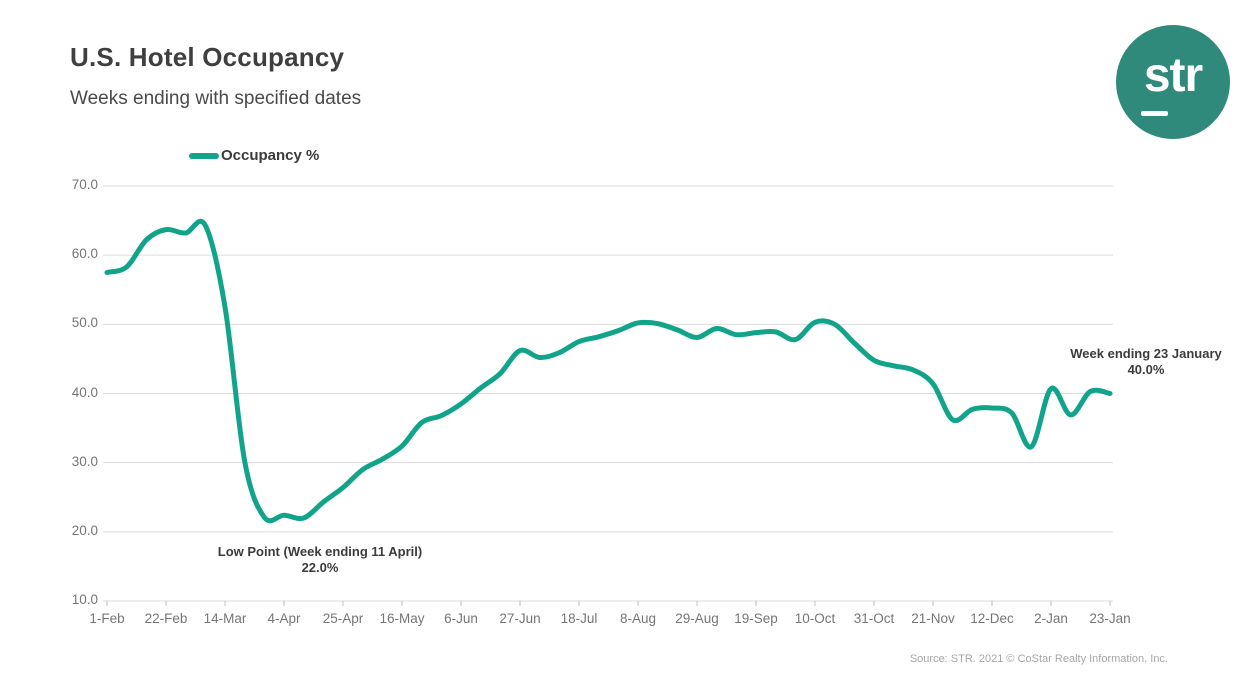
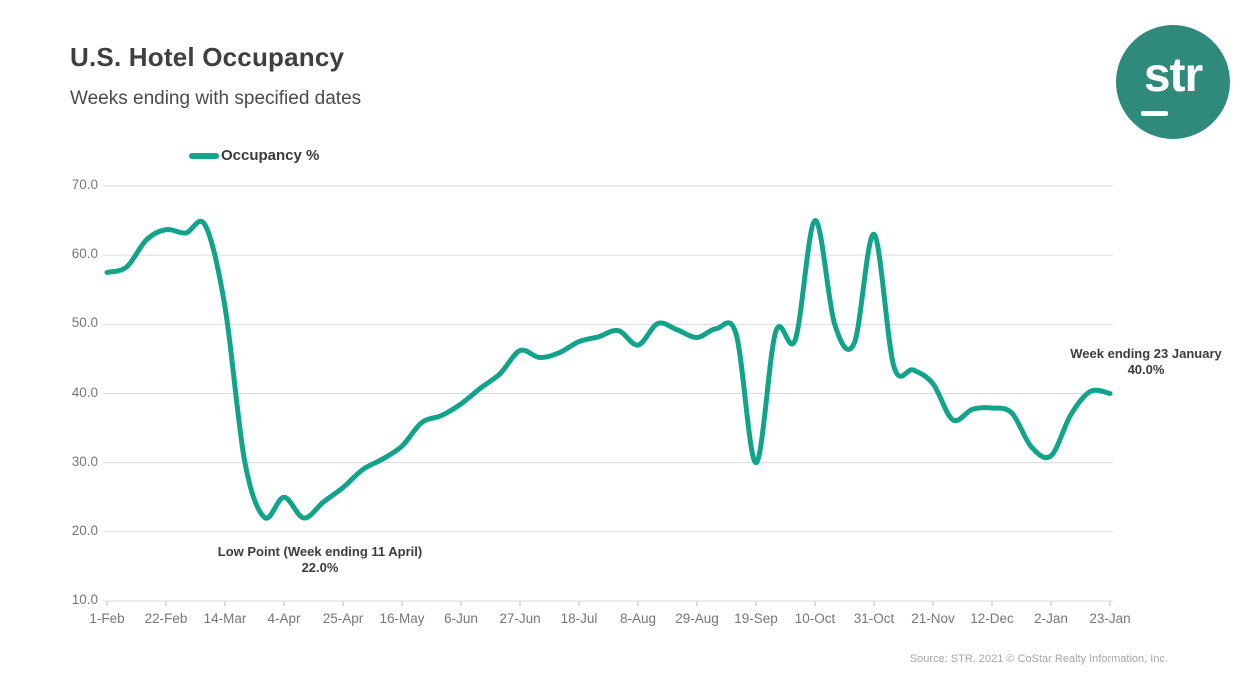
4-Apr: 22 -> 25
8-Aug: 50 -> 47
19-Sep: 49 -> 30
10-Oct: 50 -> 65
31-Oct: 45 -> 63
2-Jan: 41 -> 31
